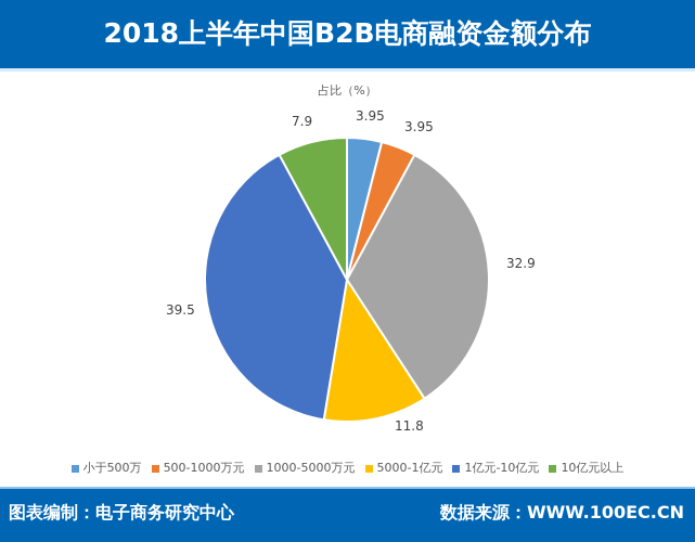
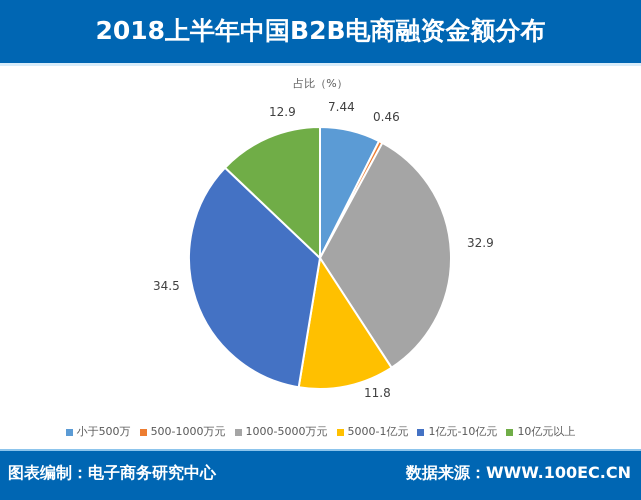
小于500万: 3.95 -> 7.44
500-1000万元: 3.95 -> 0.46
1亿元-10亿元: 39.5 -> 34.5
10亿元以上: 7.9 -> 12.9
